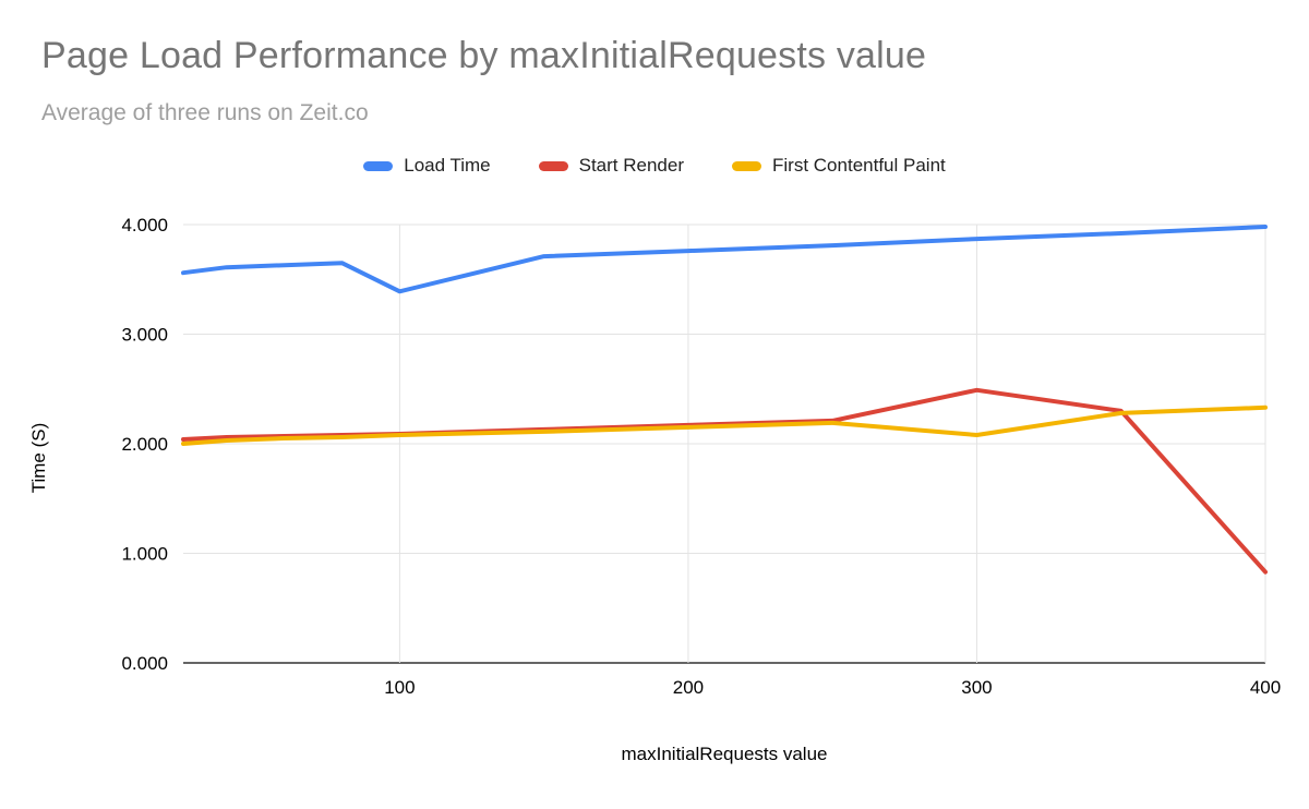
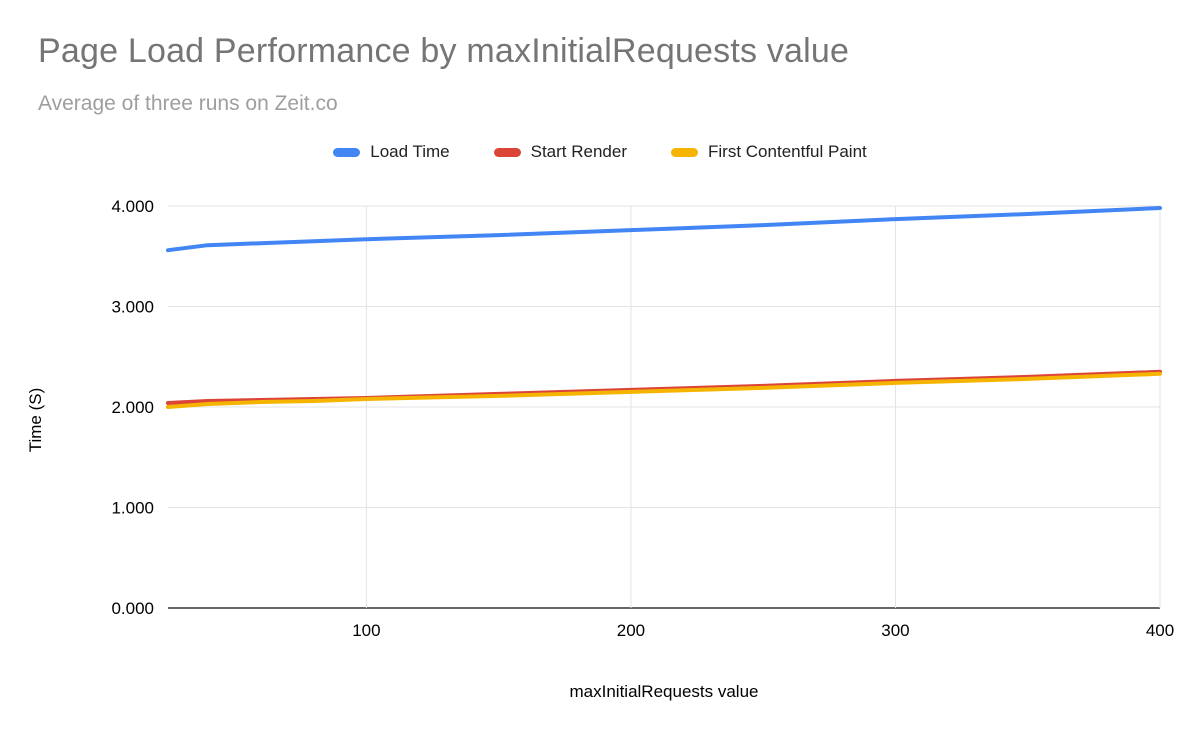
Load Time/100: 3.39 -> 3.67
Start Render/300: 2.49 -> 2.26
First Contentful Paint/300: 2.08 -> 2.24
Start Render/400: 0.83 -> 2.35
